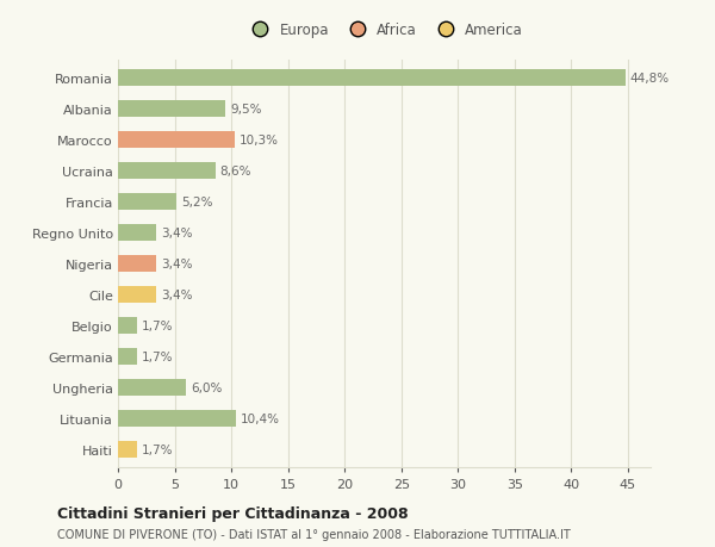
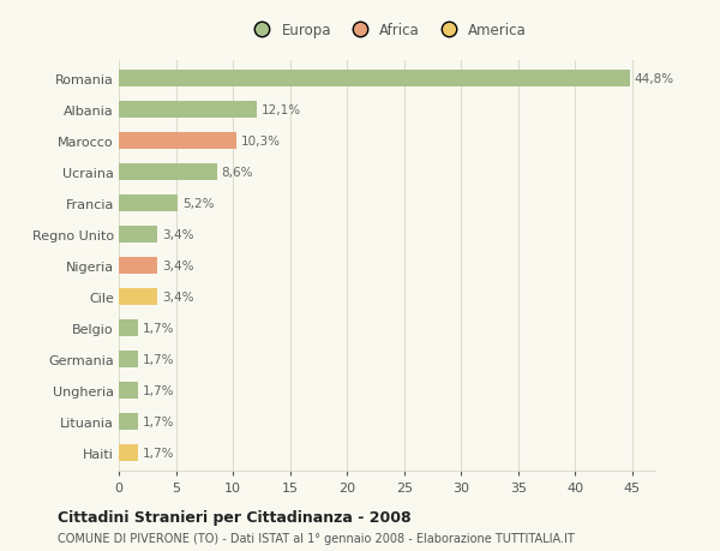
Albania: 9,5% -> 12,1%
Ungheria: 6,0% -> 1,7%
Lituania: 10,4% -> 1,7%
